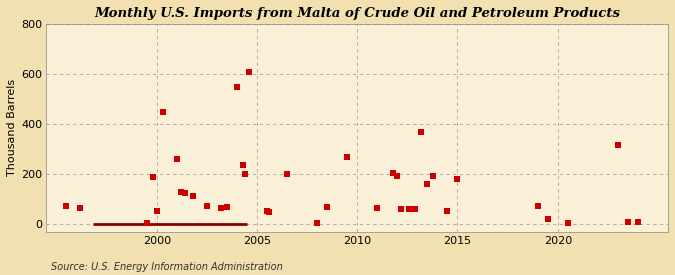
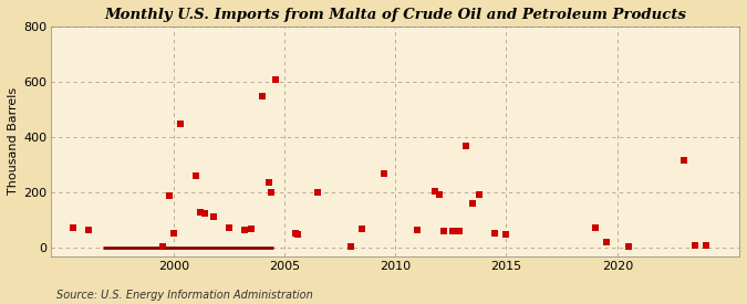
2015: 180 -> 50
